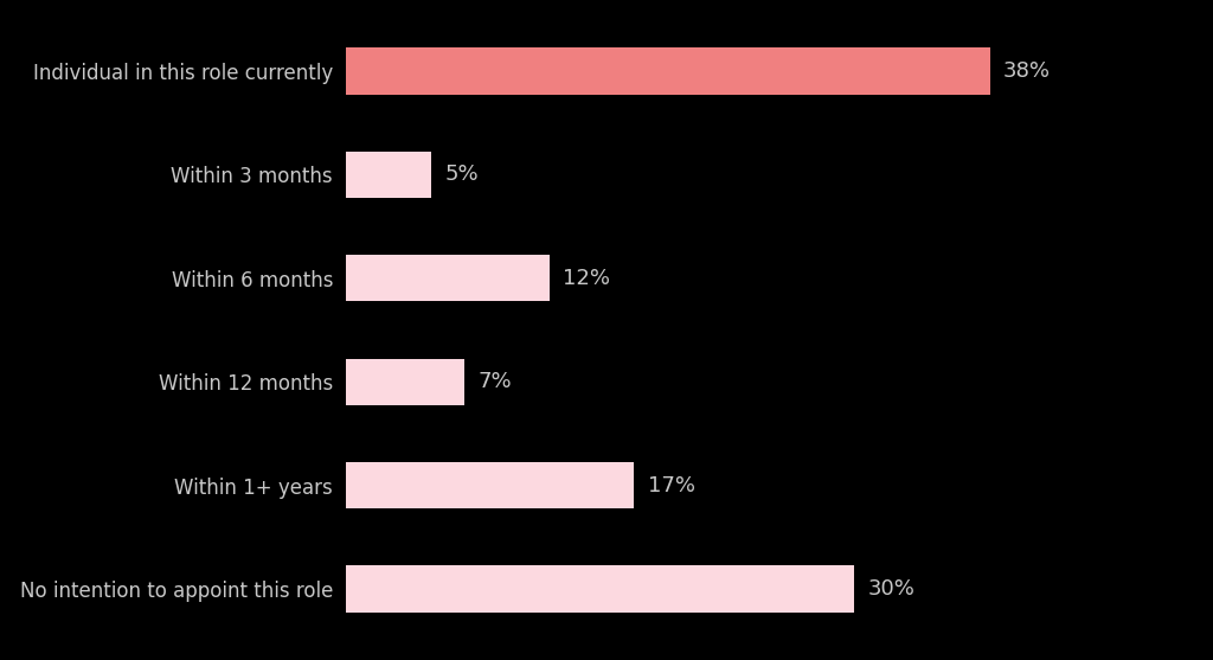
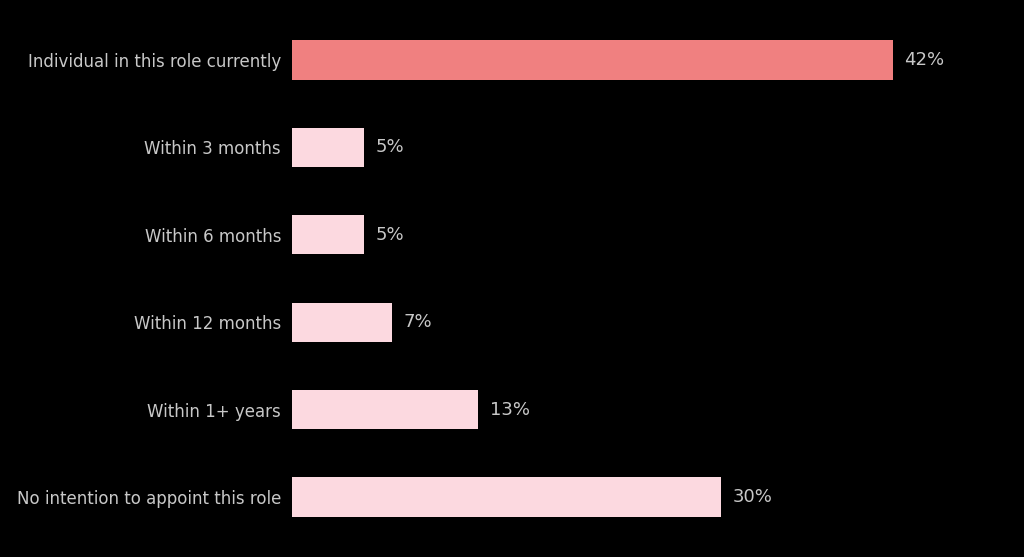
Individual in this role currently: 38% -> 42%
Within 6 months: 12% -> 5%
Within 1+ years: 17% -> 13%
